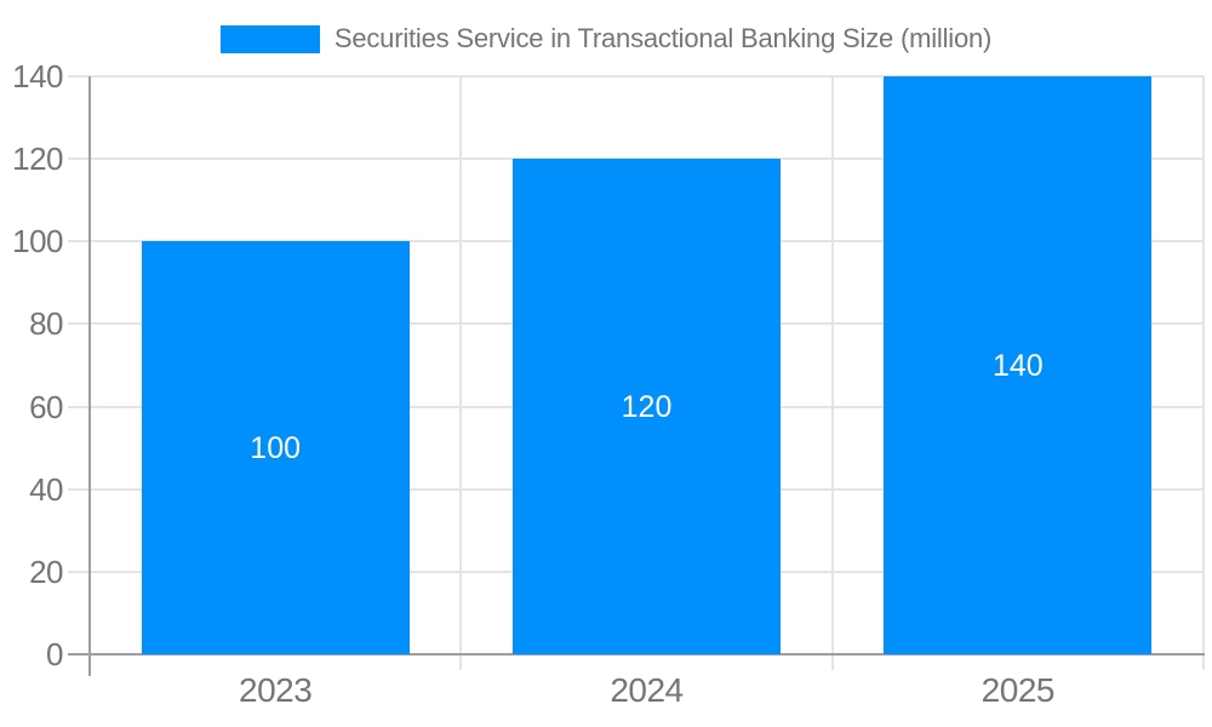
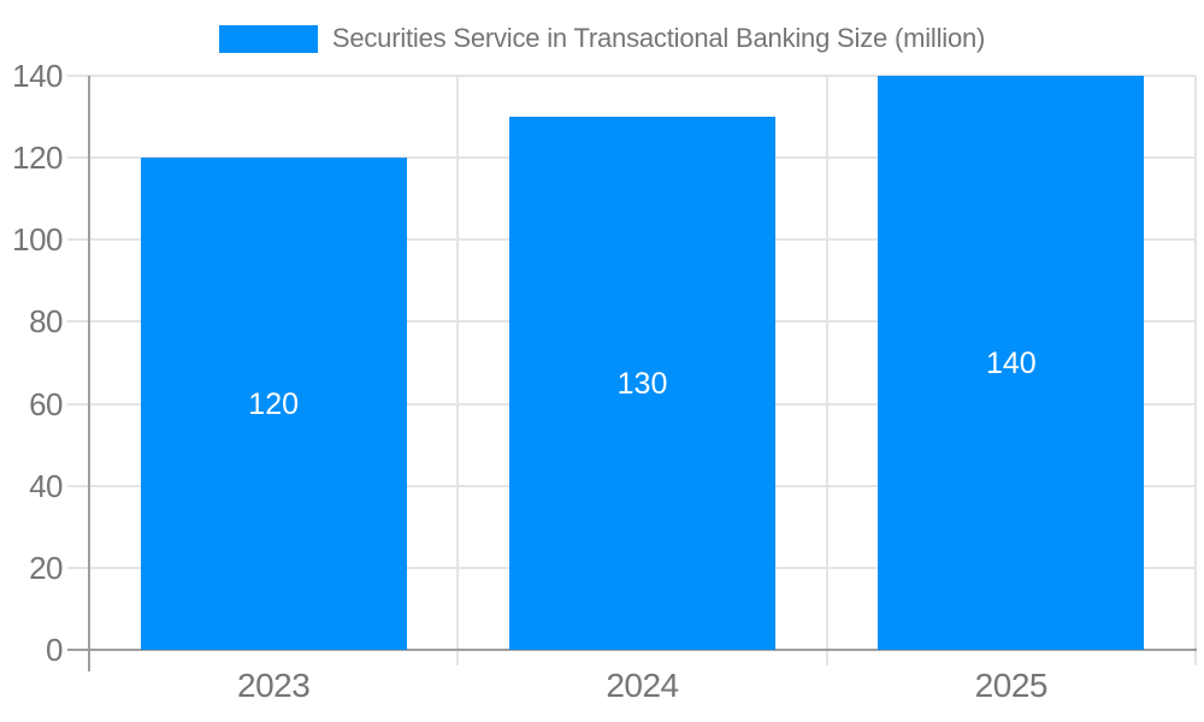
2023: 100 -> 120
2024: 120 -> 130
